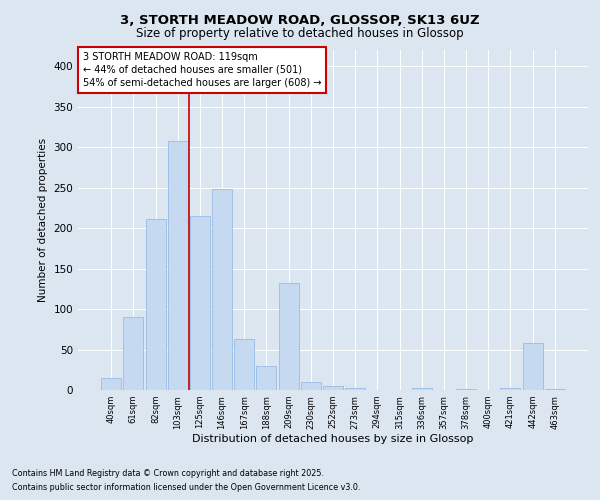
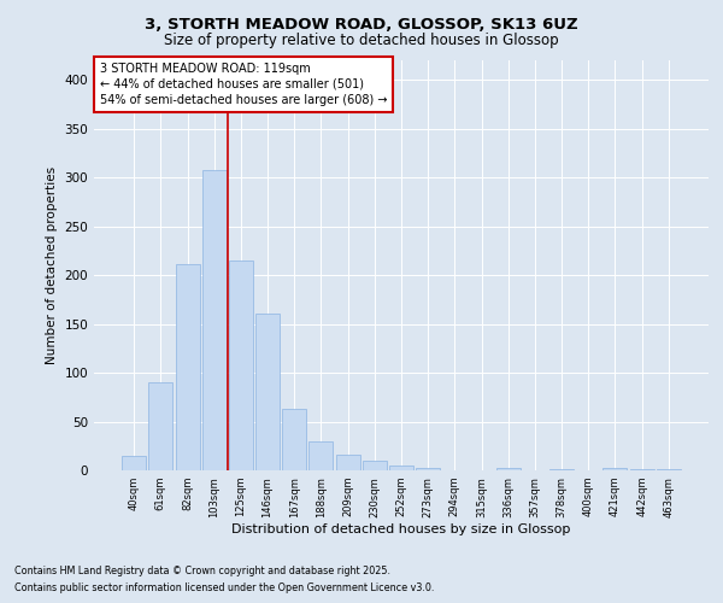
146sqm: 248 -> 160
209sqm: 132 -> 16
442sqm: 58 -> 1
